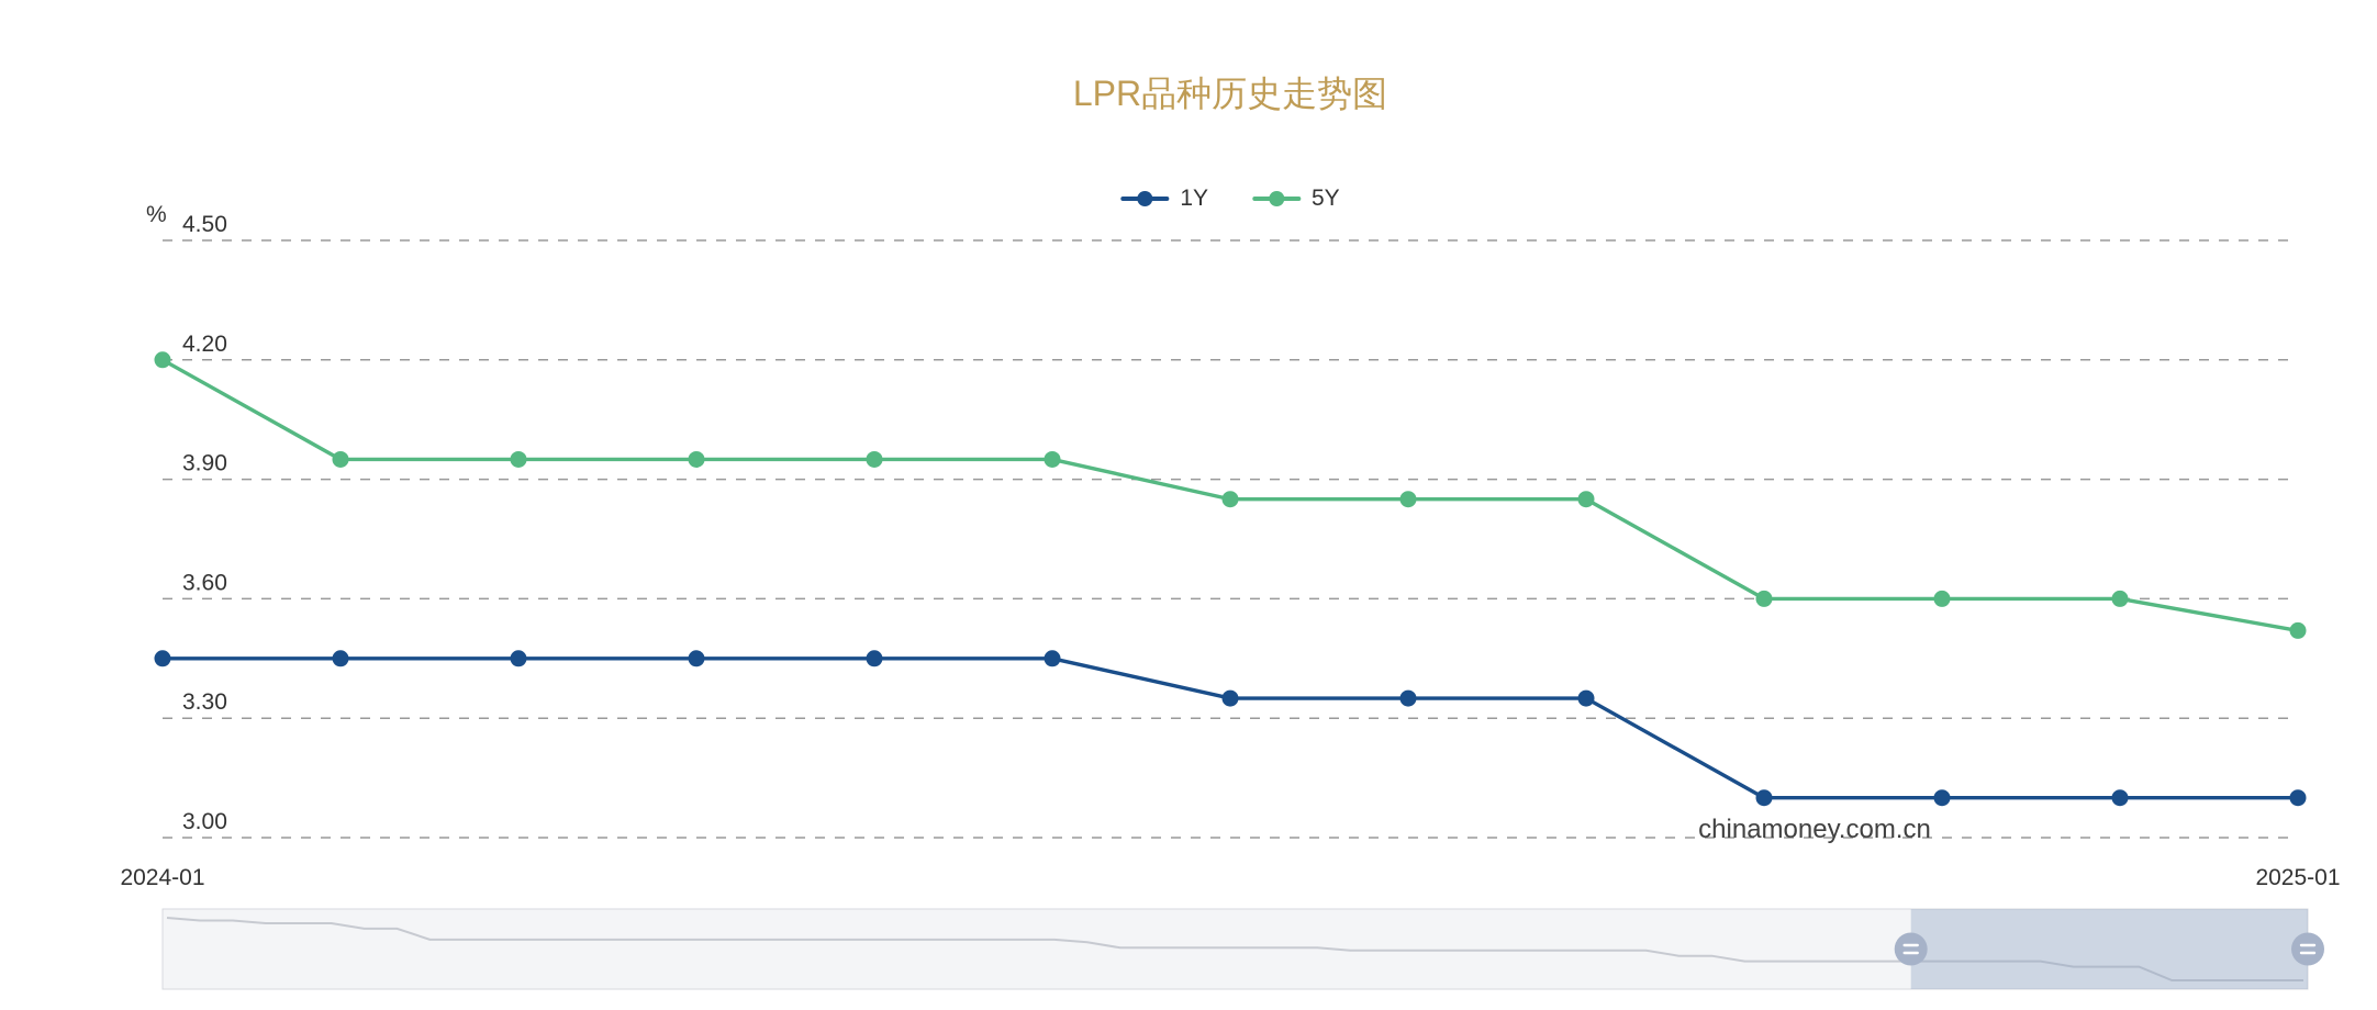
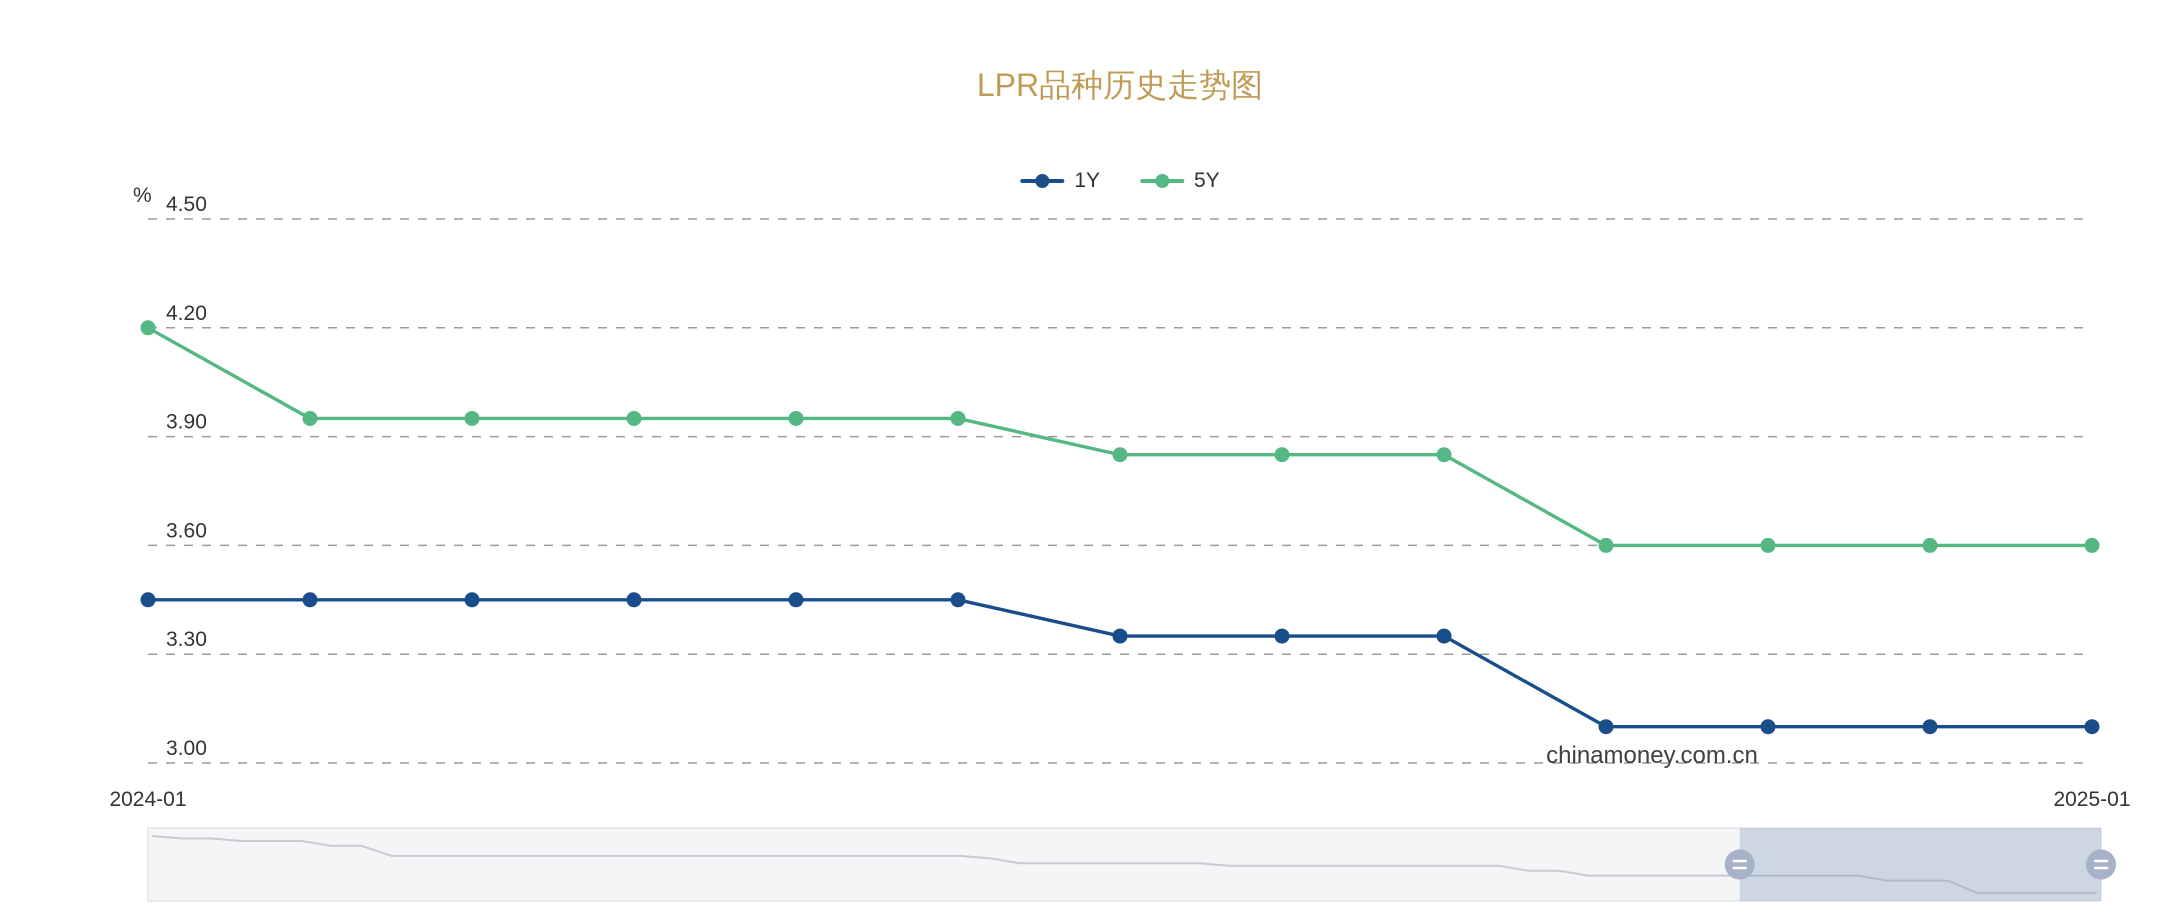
5Y/2025-01: 3.52 -> 3.60
